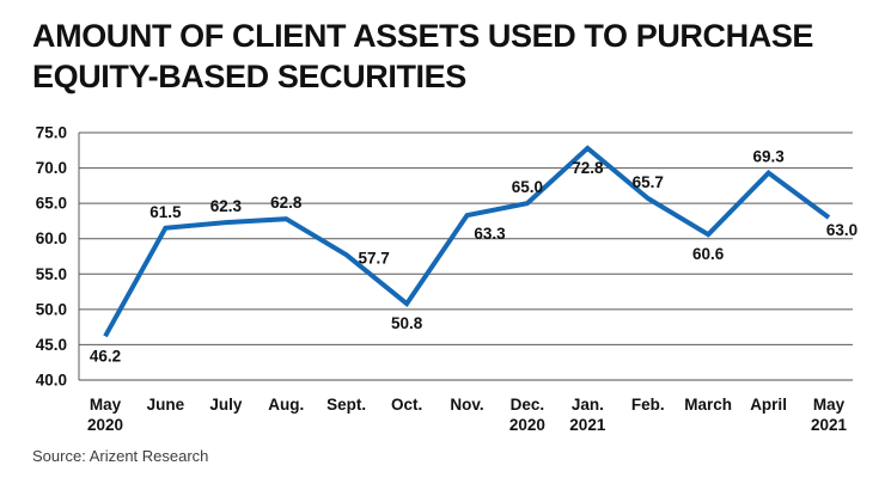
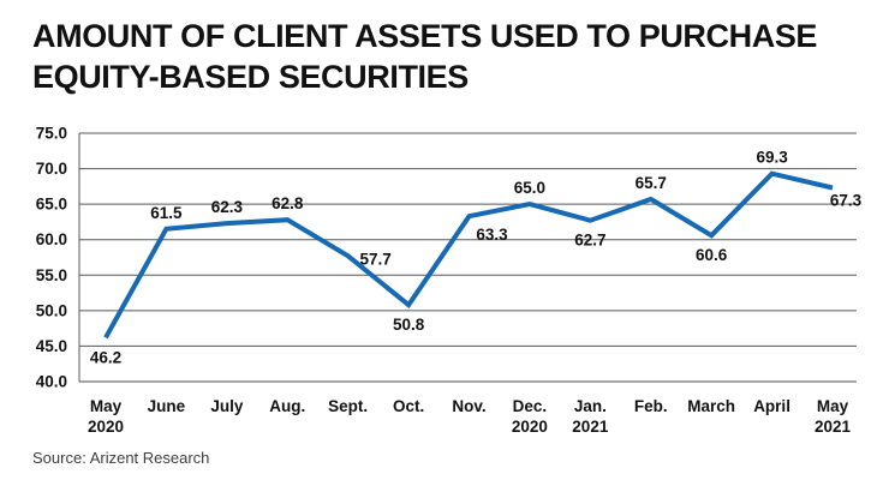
Jan. 2021: 72.8 -> 62.7
May 2021: 63.0 -> 67.3
